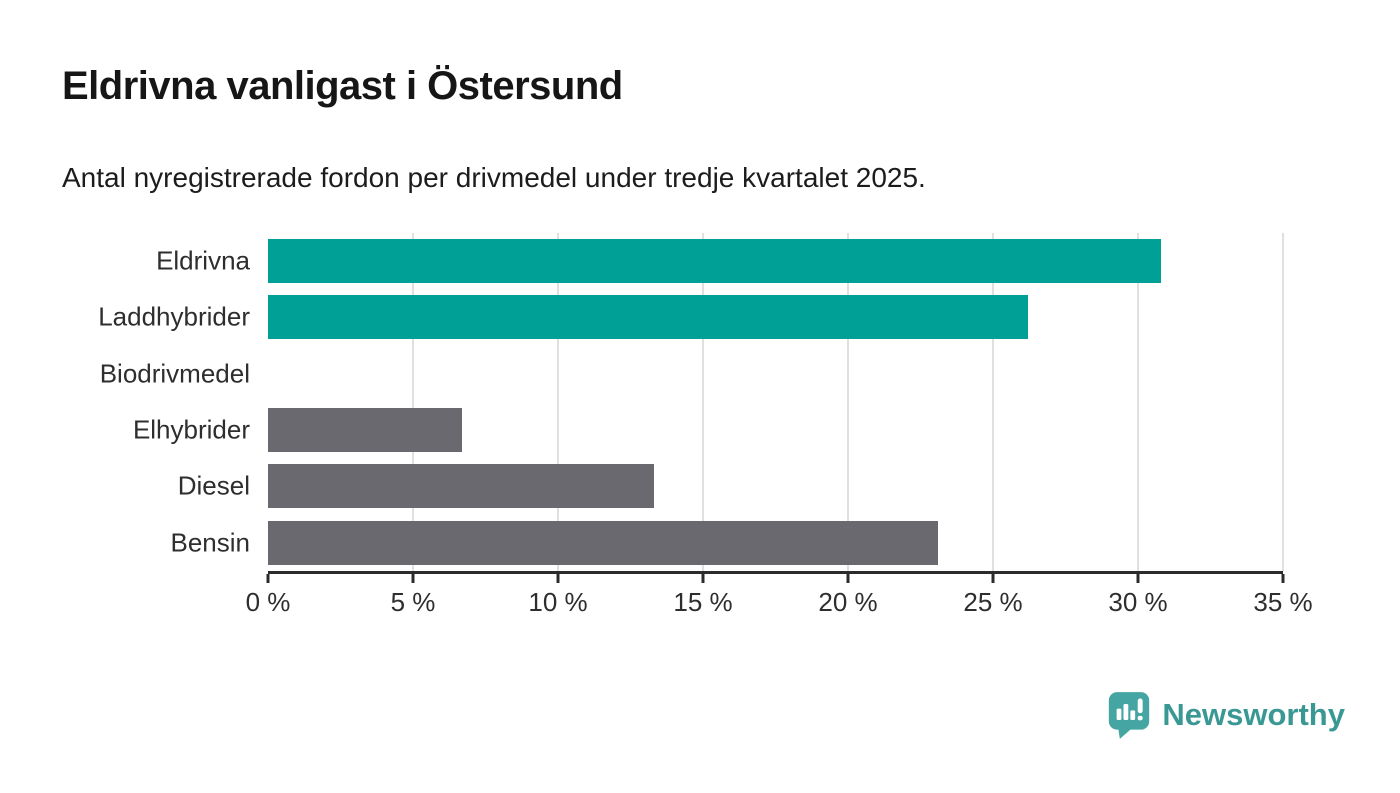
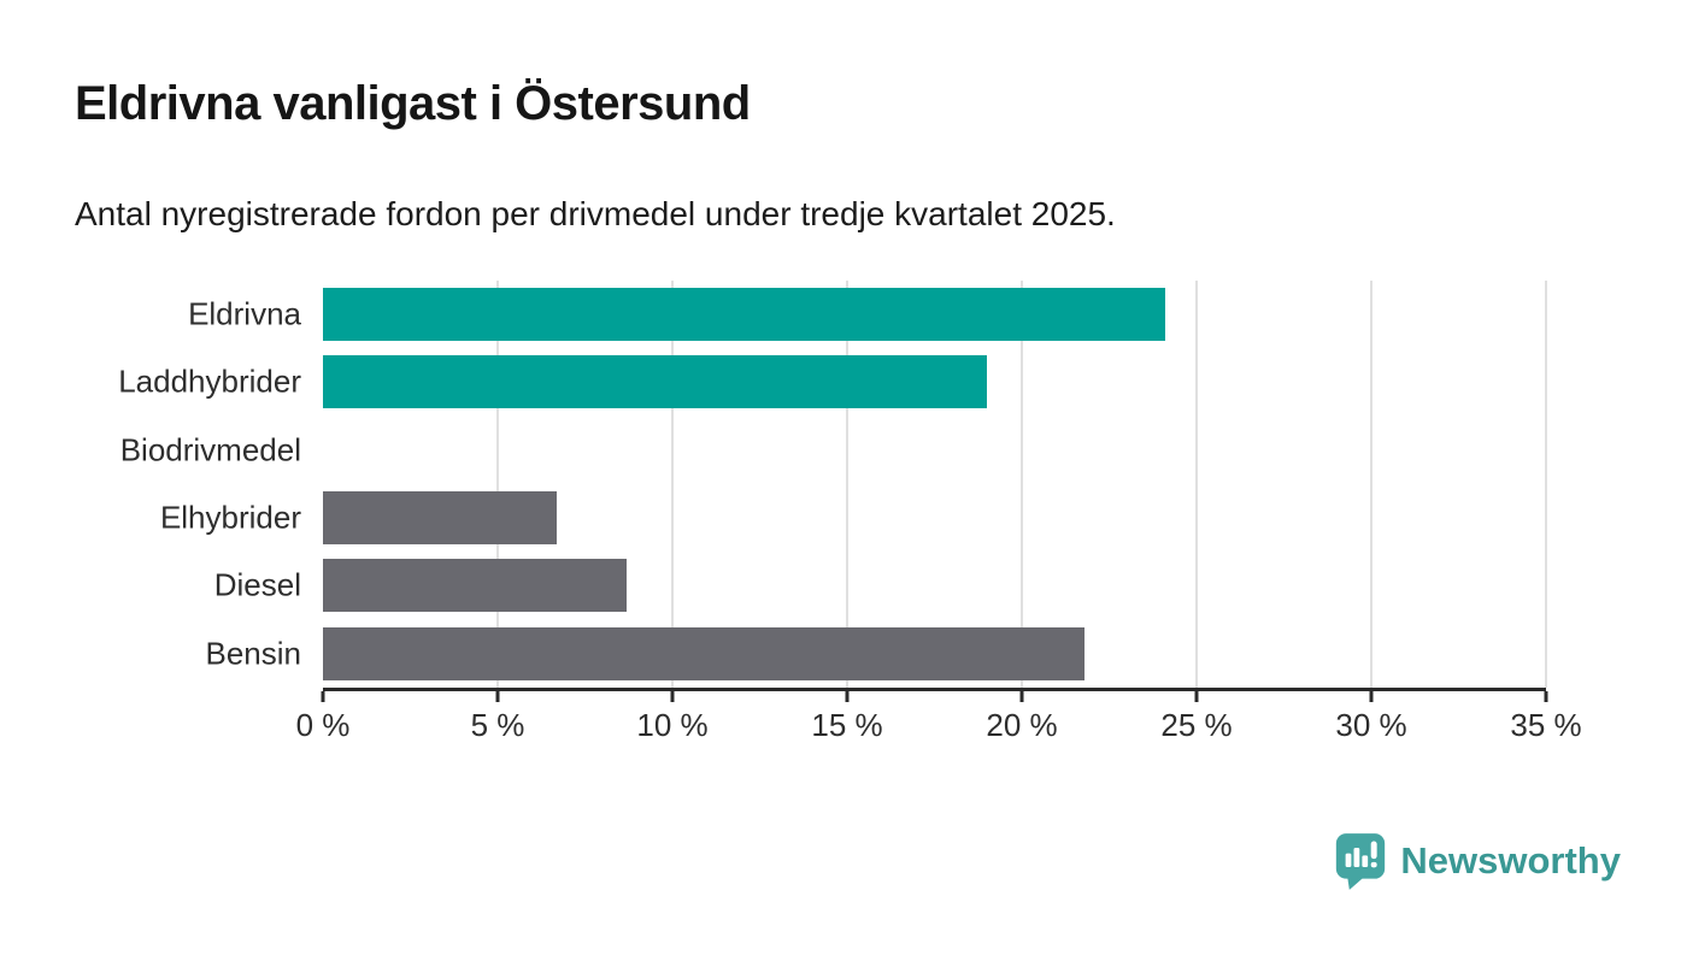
Eldrivna: 30.8% -> 24.1%
Laddhybrider: 26.2% -> 19.0%
Diesel: 13.3% -> 8.7%
Bensin: 23.1% -> 21.8%
